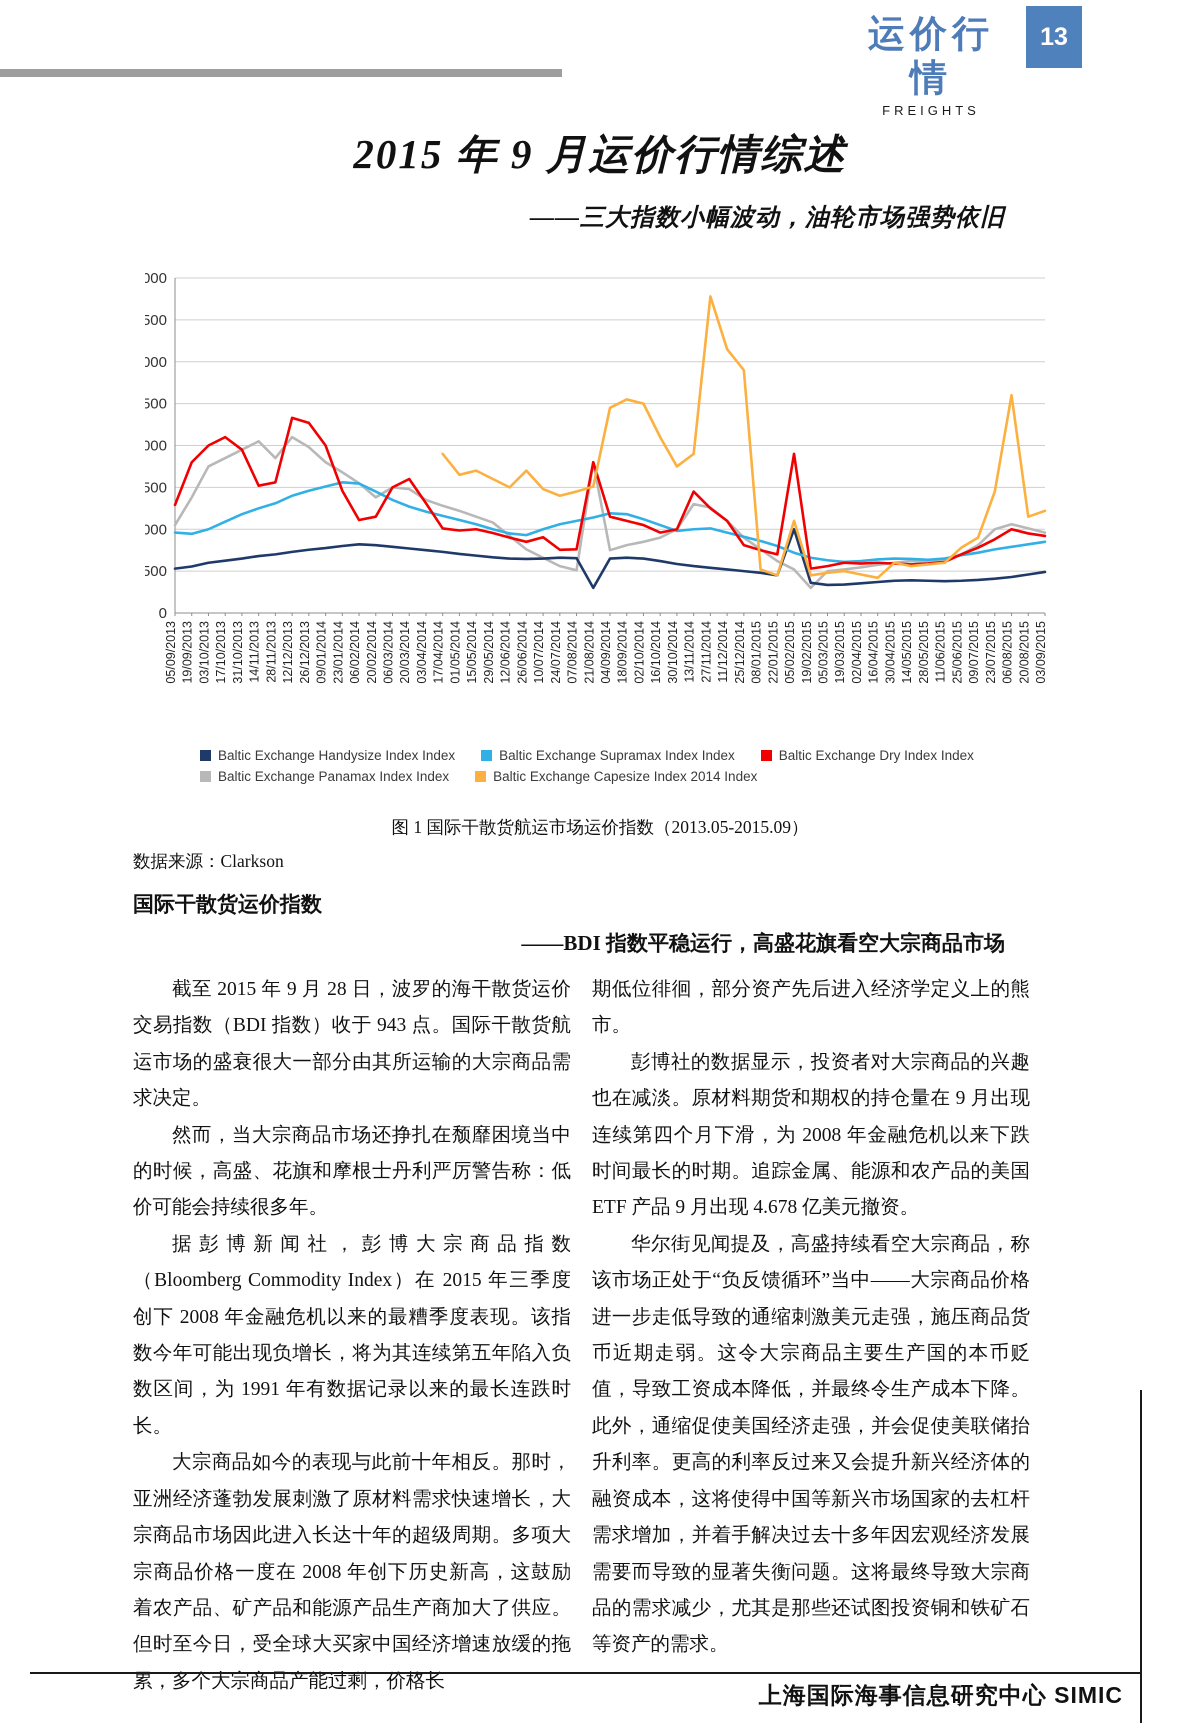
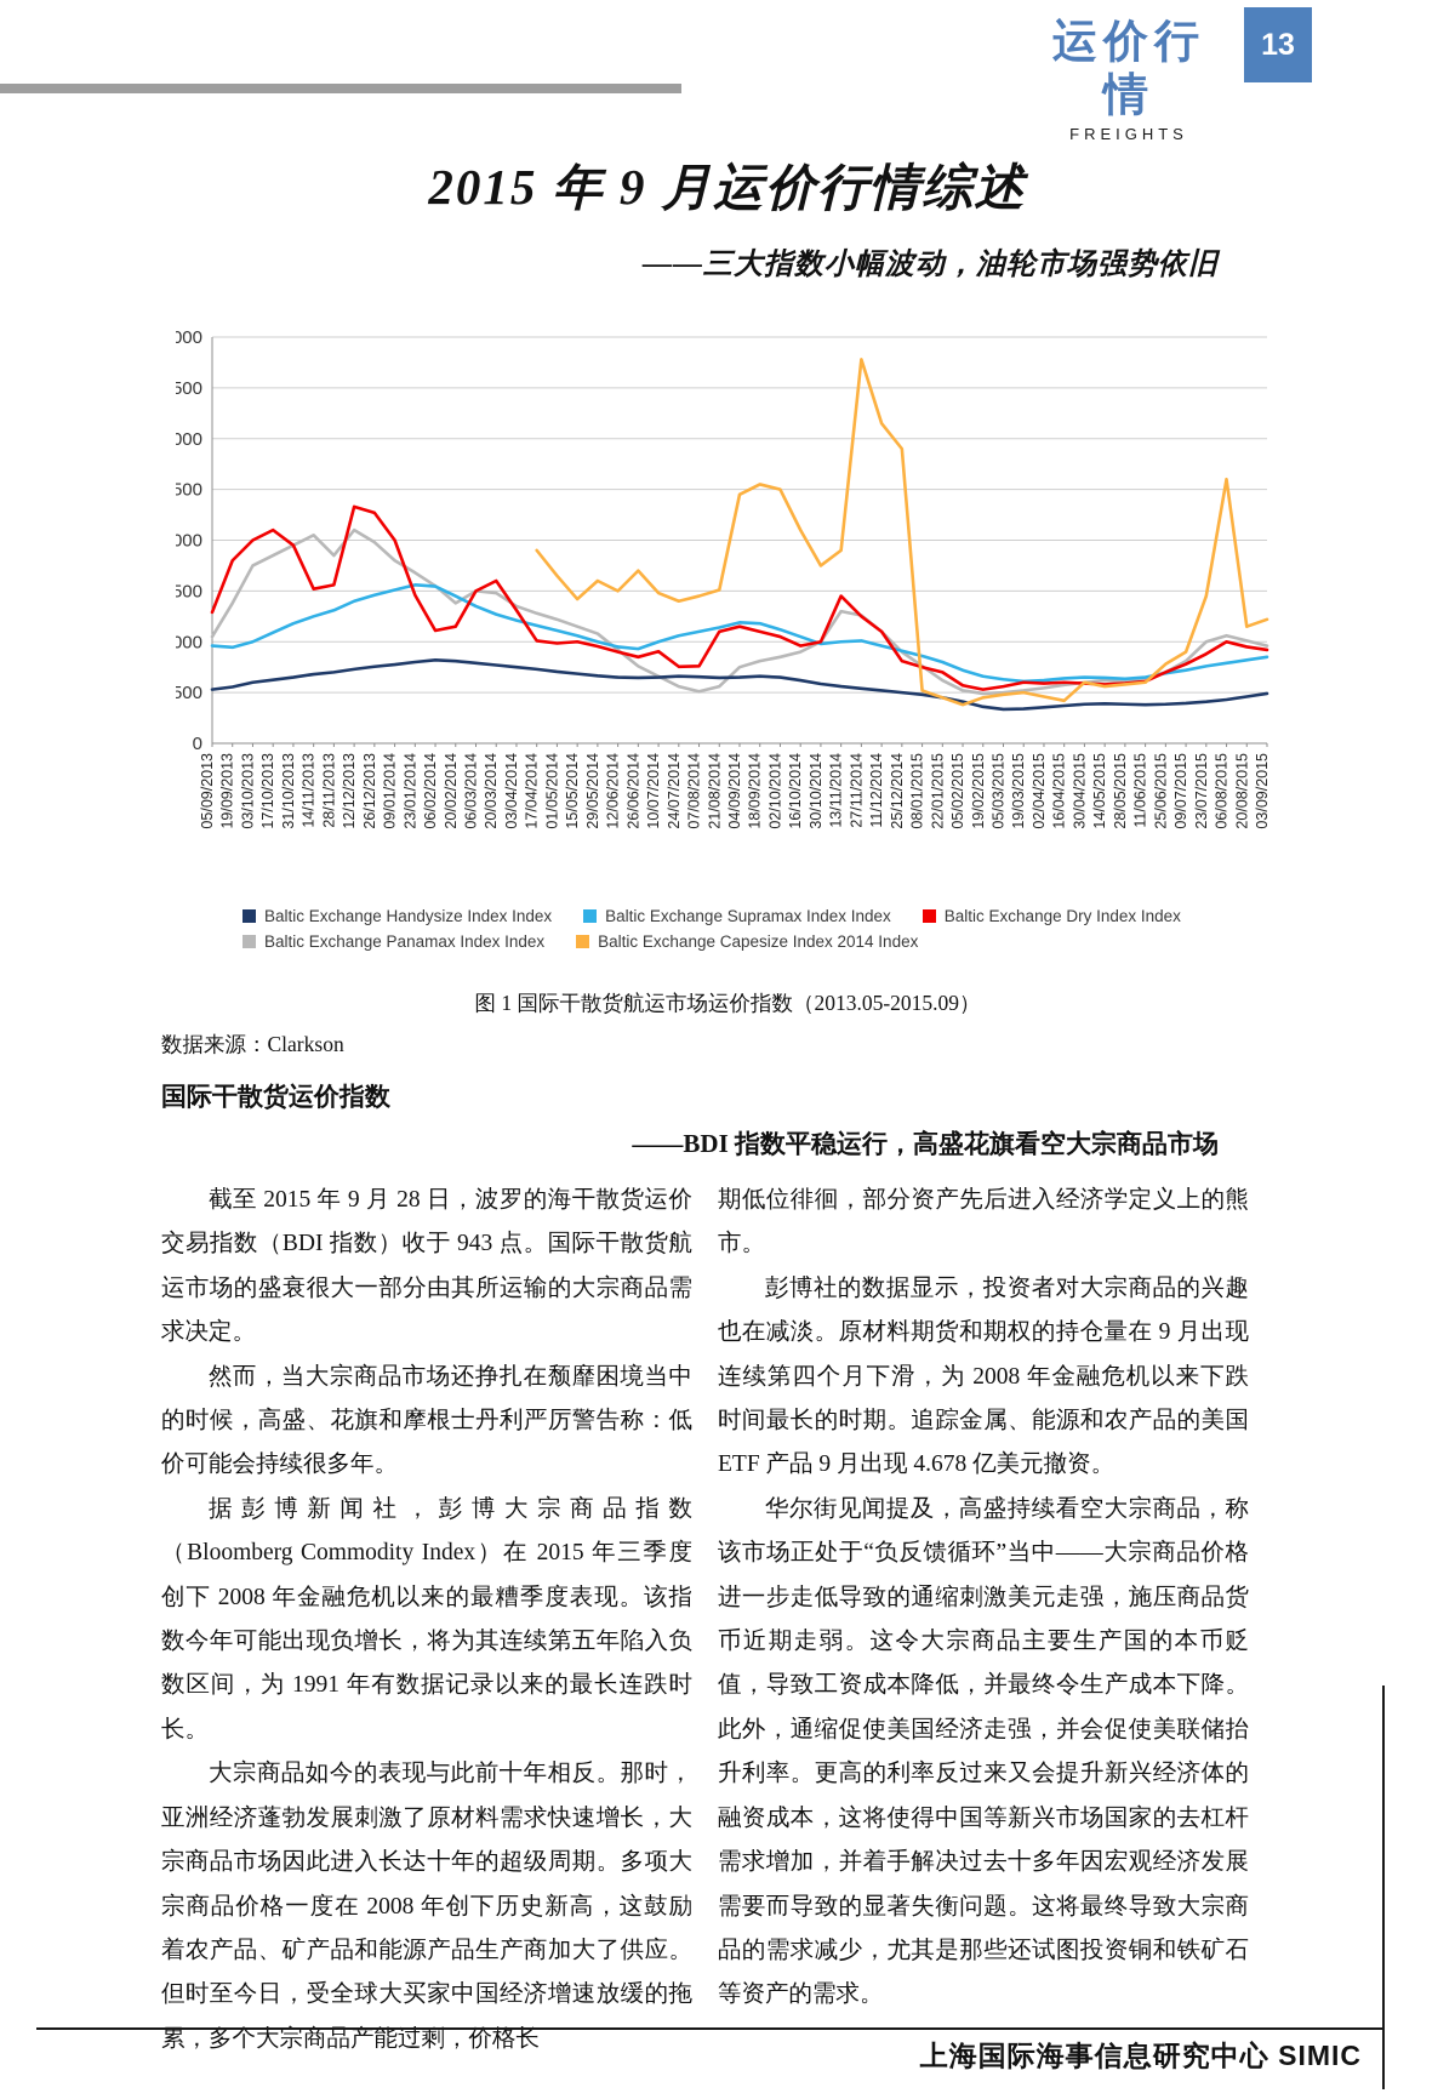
Baltic Exchange Capesize Index 2014 Index/15/05/2014: 1700 -> 1400
Baltic Exchange Handysize Index Index/21/08/2014: 300 -> 600
Baltic Exchange Dry Index Index/21/08/2014: 1800 -> 1100
Baltic Exchange Panamax Index Index/21/08/2014: 1800 -> 600
Baltic Exchange Handysize Index Index/05/02/2015: 1000 -> 400
Baltic Exchange Dry Index Index/05/02/2015: 1900 -> 600
Baltic Exchange Capesize Index 2014 Index/05/02/2015: 1100 -> 400
Baltic Exchange Panamax Index Index/19/02/2015: 300 -> 500
